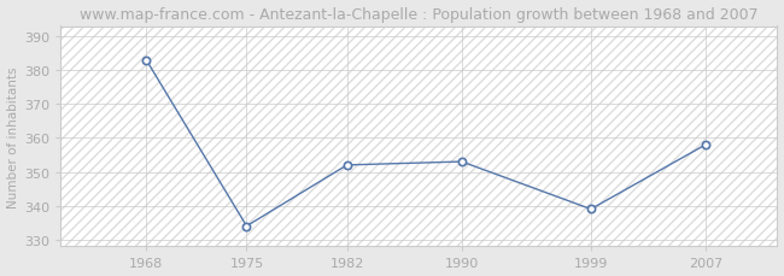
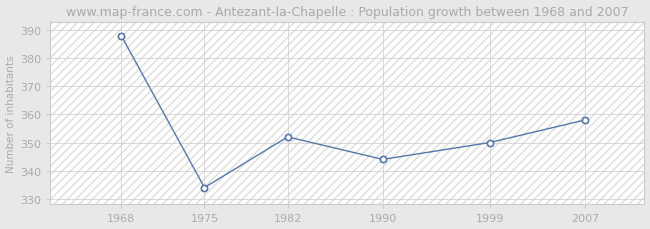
1968: 383 -> 388
1990: 353 -> 344
1999: 339 -> 350
